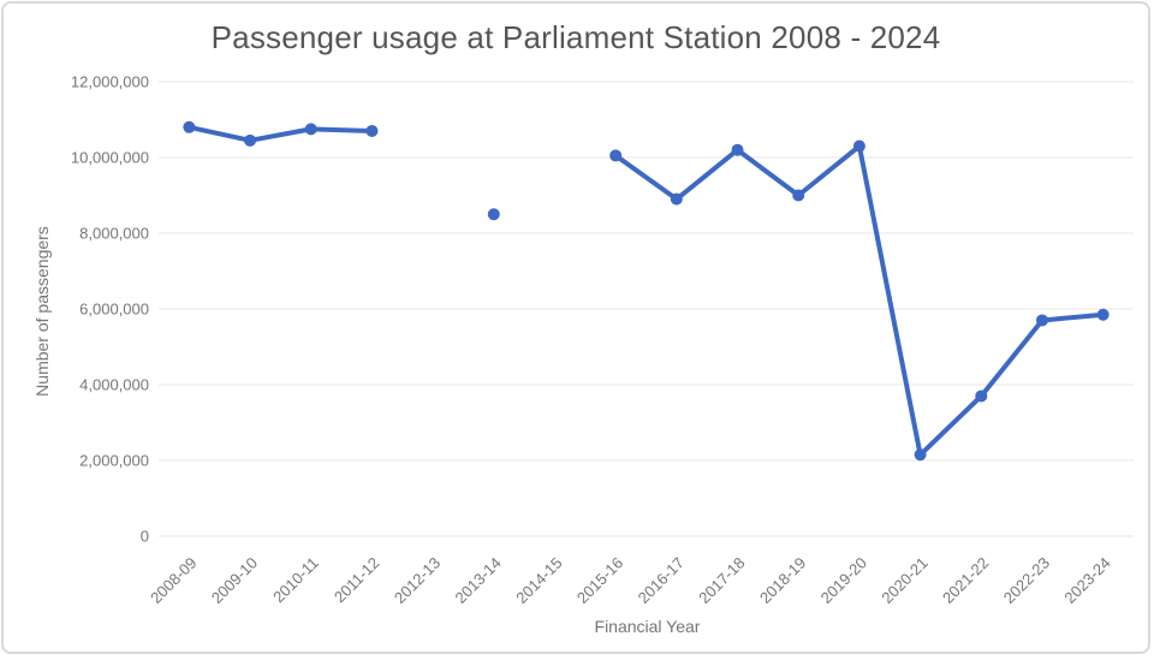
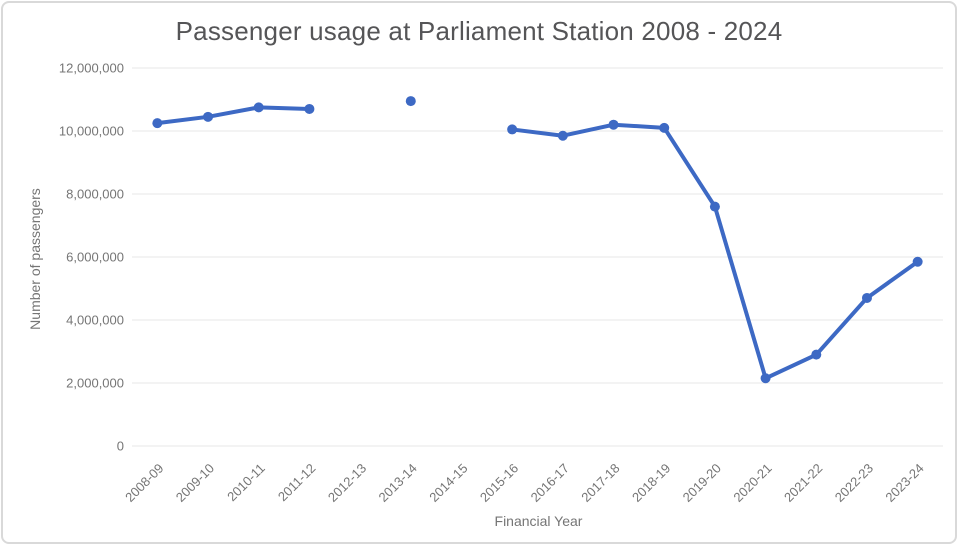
2008-09: 10800000 -> 10200000
2013-14: 8500000 -> 11000000
2016-17: 8900000 -> 9800000
2018-19: 9000000 -> 10100000
2019-20: 10300000 -> 7600000
2021-22: 3700000 -> 2900000
2022-23: 5700000 -> 4700000
